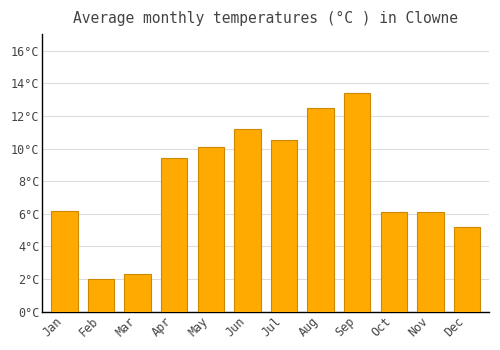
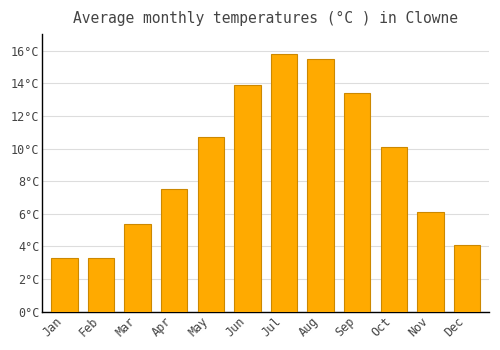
Jan: 6.2°C -> 3.3°C
Feb: 2.0°C -> 3.3°C
Mar: 2.3°C -> 5.4°C
Apr: 9.4°C -> 7.5°C
May: 10.1°C -> 10.7°C
Jun: 11.2°C -> 13.9°C
Jul: 10.5°C -> 15.8°C
Aug: 12.5°C -> 15.5°C
Oct: 6.1°C -> 10.1°C
Dec: 5.2°C -> 4.1°C
